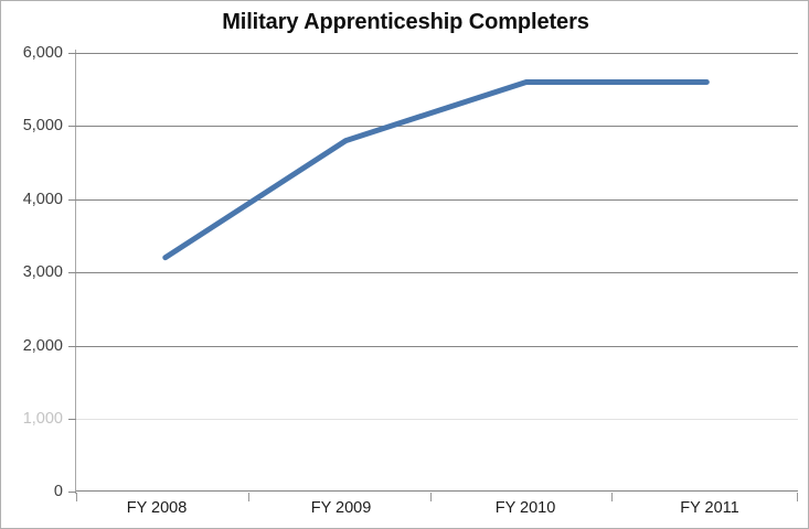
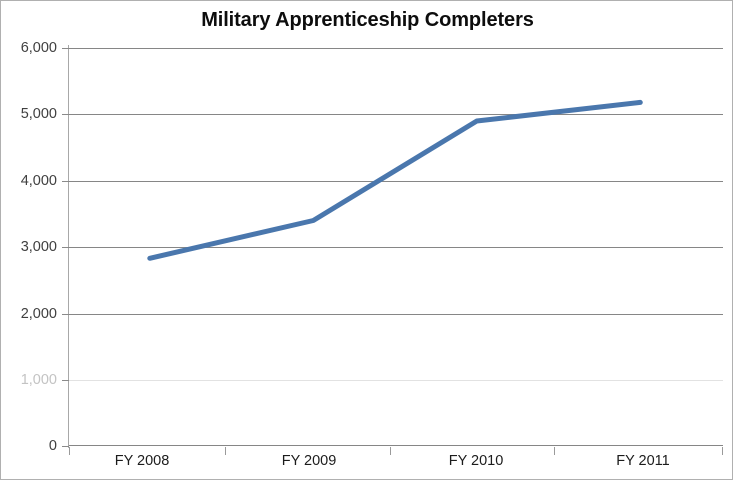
FY 2008: 3200 -> 2800
FY 2009: 4800 -> 3400
FY 2010: 5600 -> 4900
FY 2011: 5600 -> 5200
